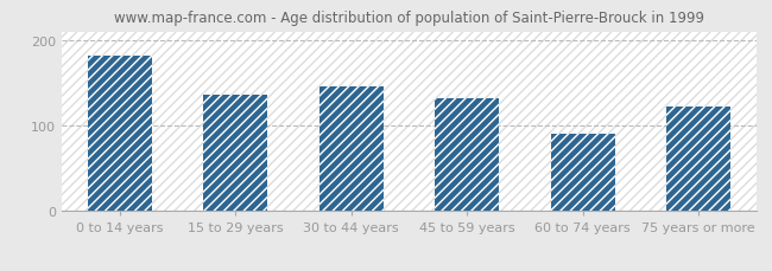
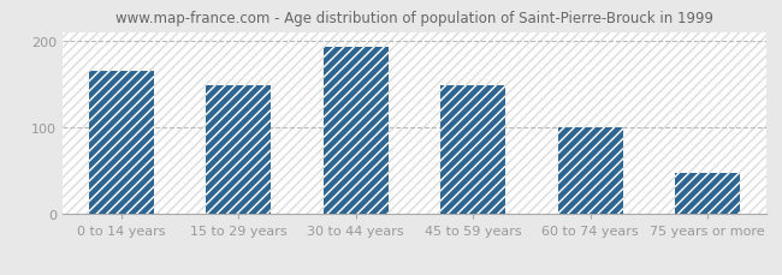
0 to 14 years: 182 -> 165
15 to 29 years: 136 -> 148
30 to 44 years: 146 -> 193
45 to 59 years: 132 -> 148
60 to 74 years: 90 -> 100
75 years or more: 122 -> 47
